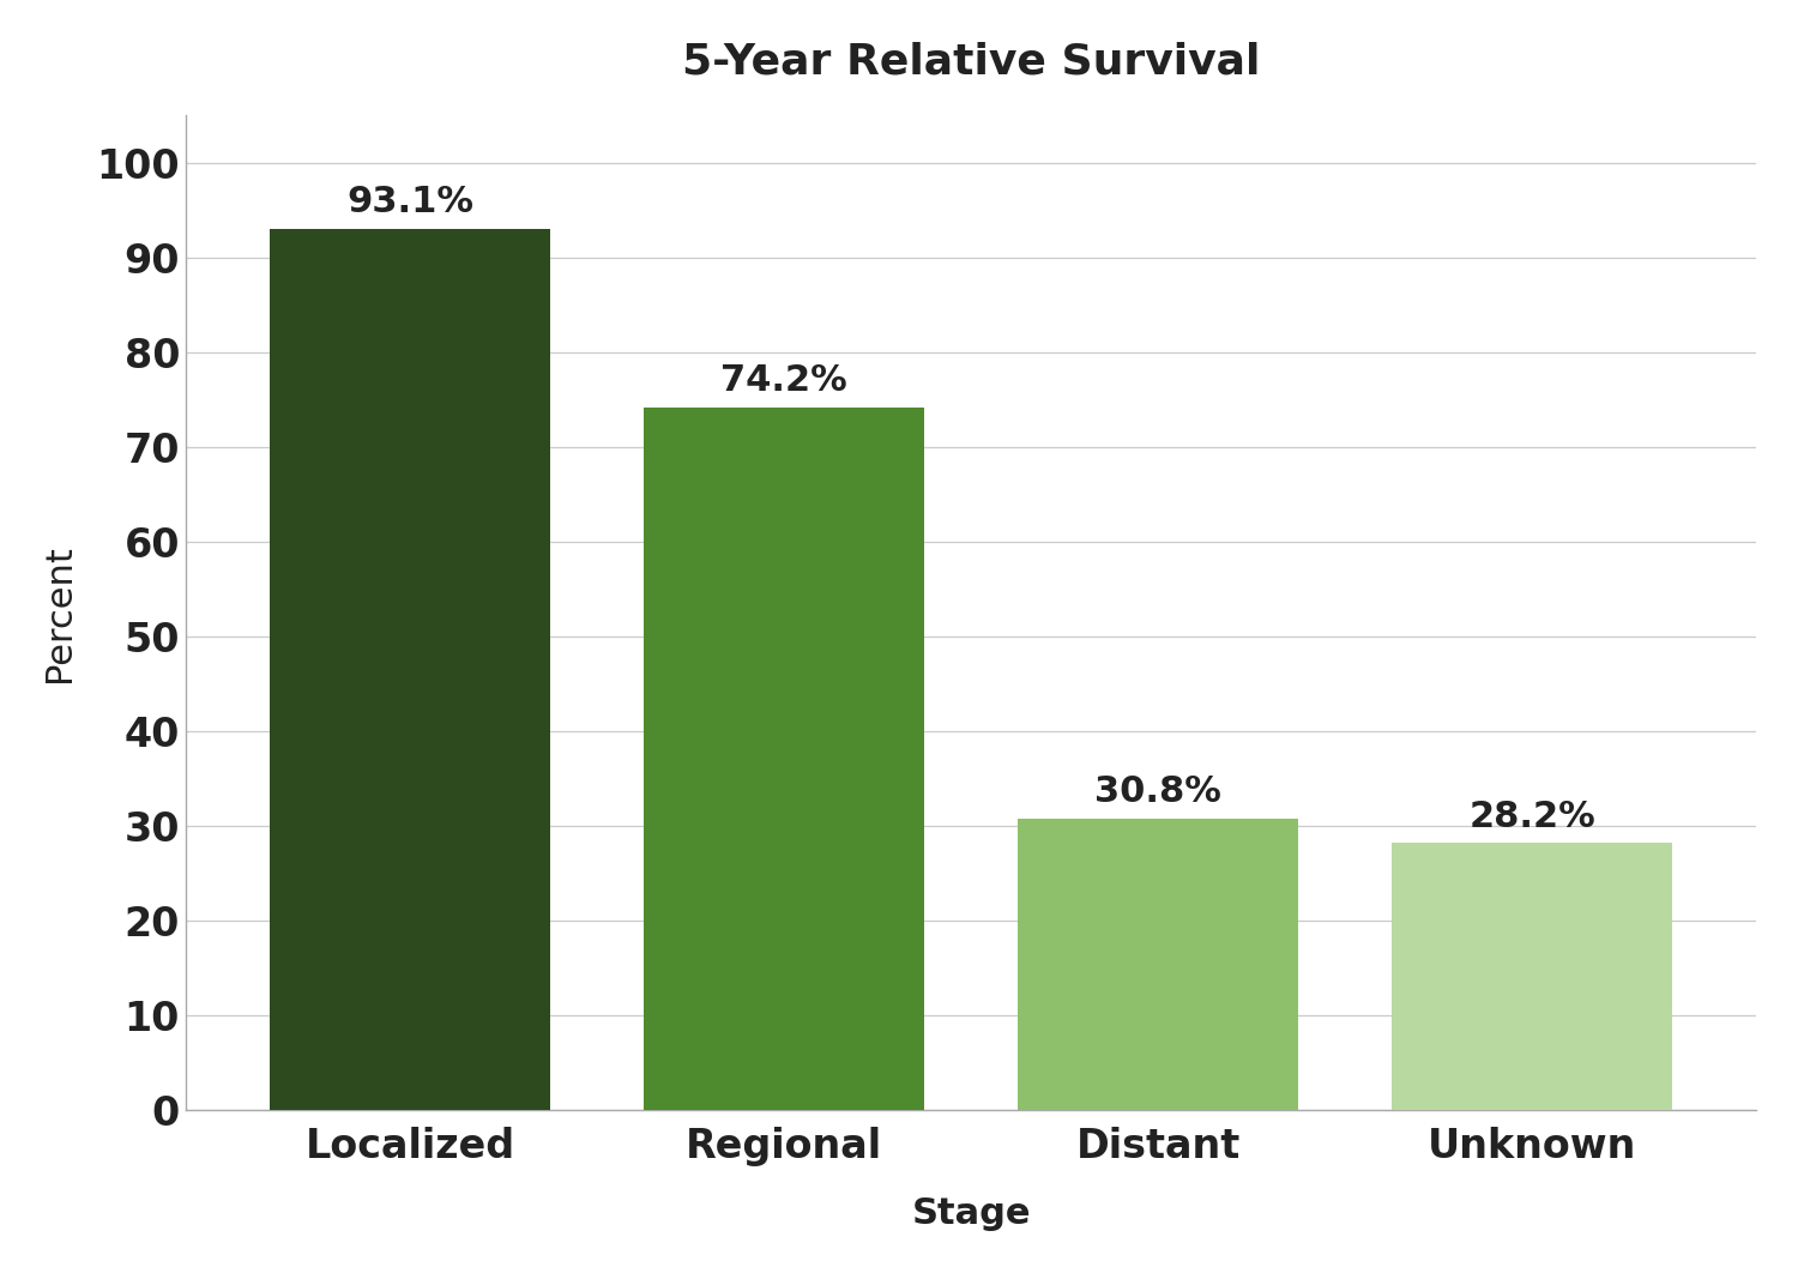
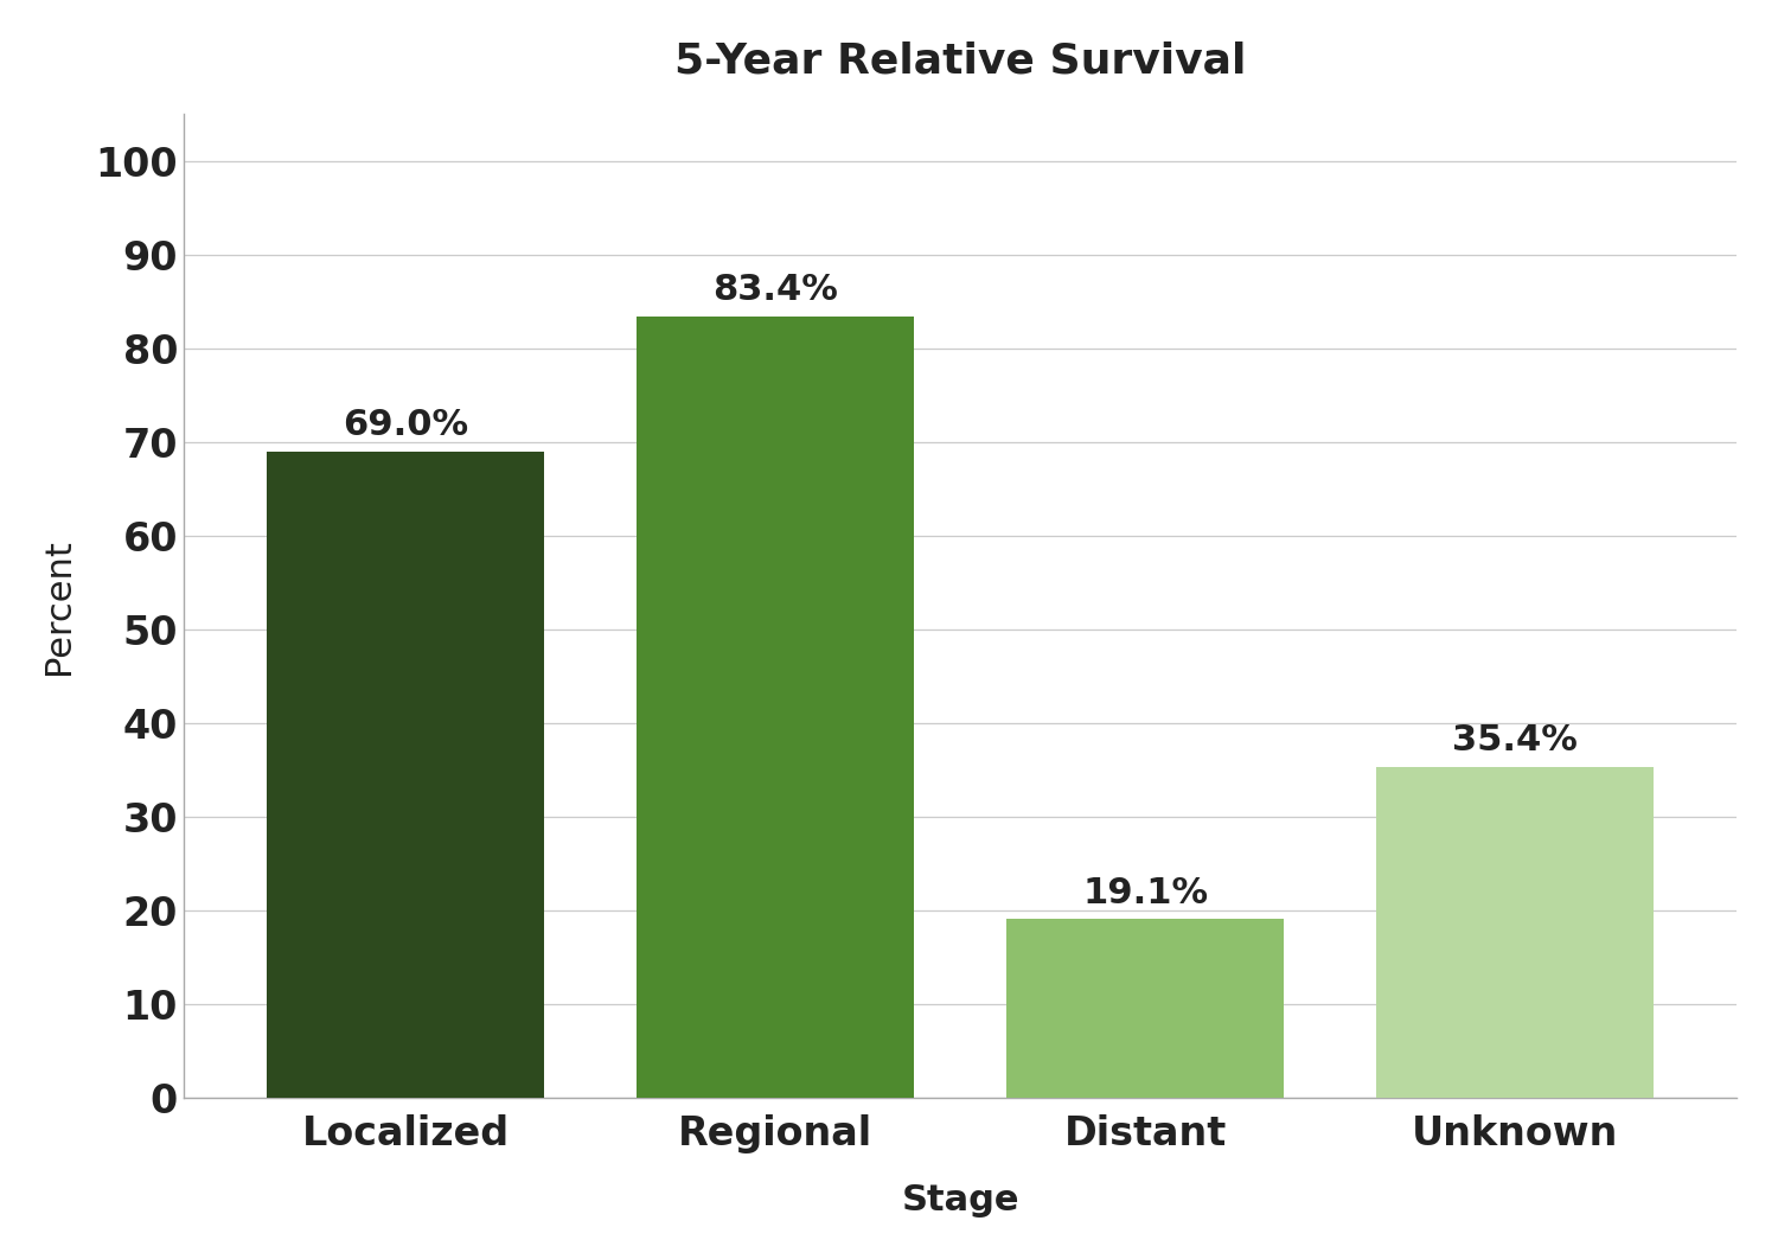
Localized: 93.1% -> 69.0%
Regional: 74.2% -> 83.4%
Distant: 30.8% -> 19.1%
Unknown: 28.2% -> 35.4%
